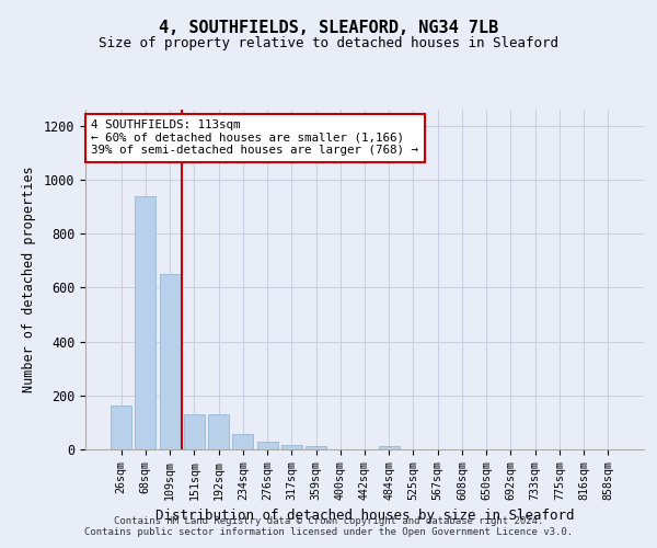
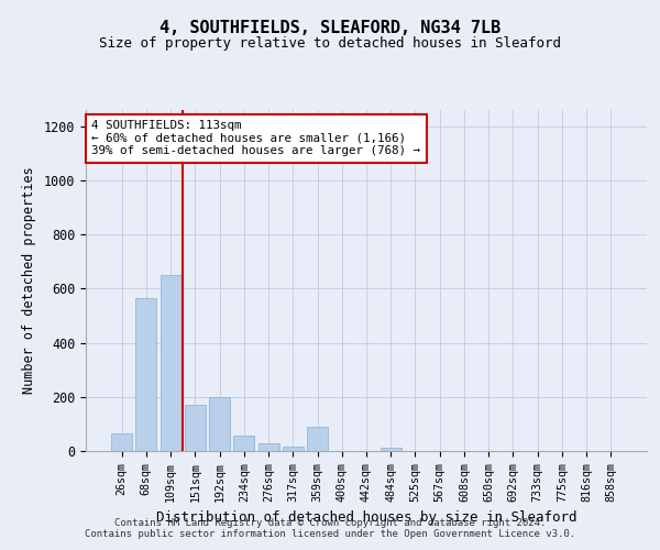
26sqm: 163 -> 65
68sqm: 940 -> 565
151sqm: 130 -> 170
192sqm: 130 -> 200
359sqm: 12 -> 90
